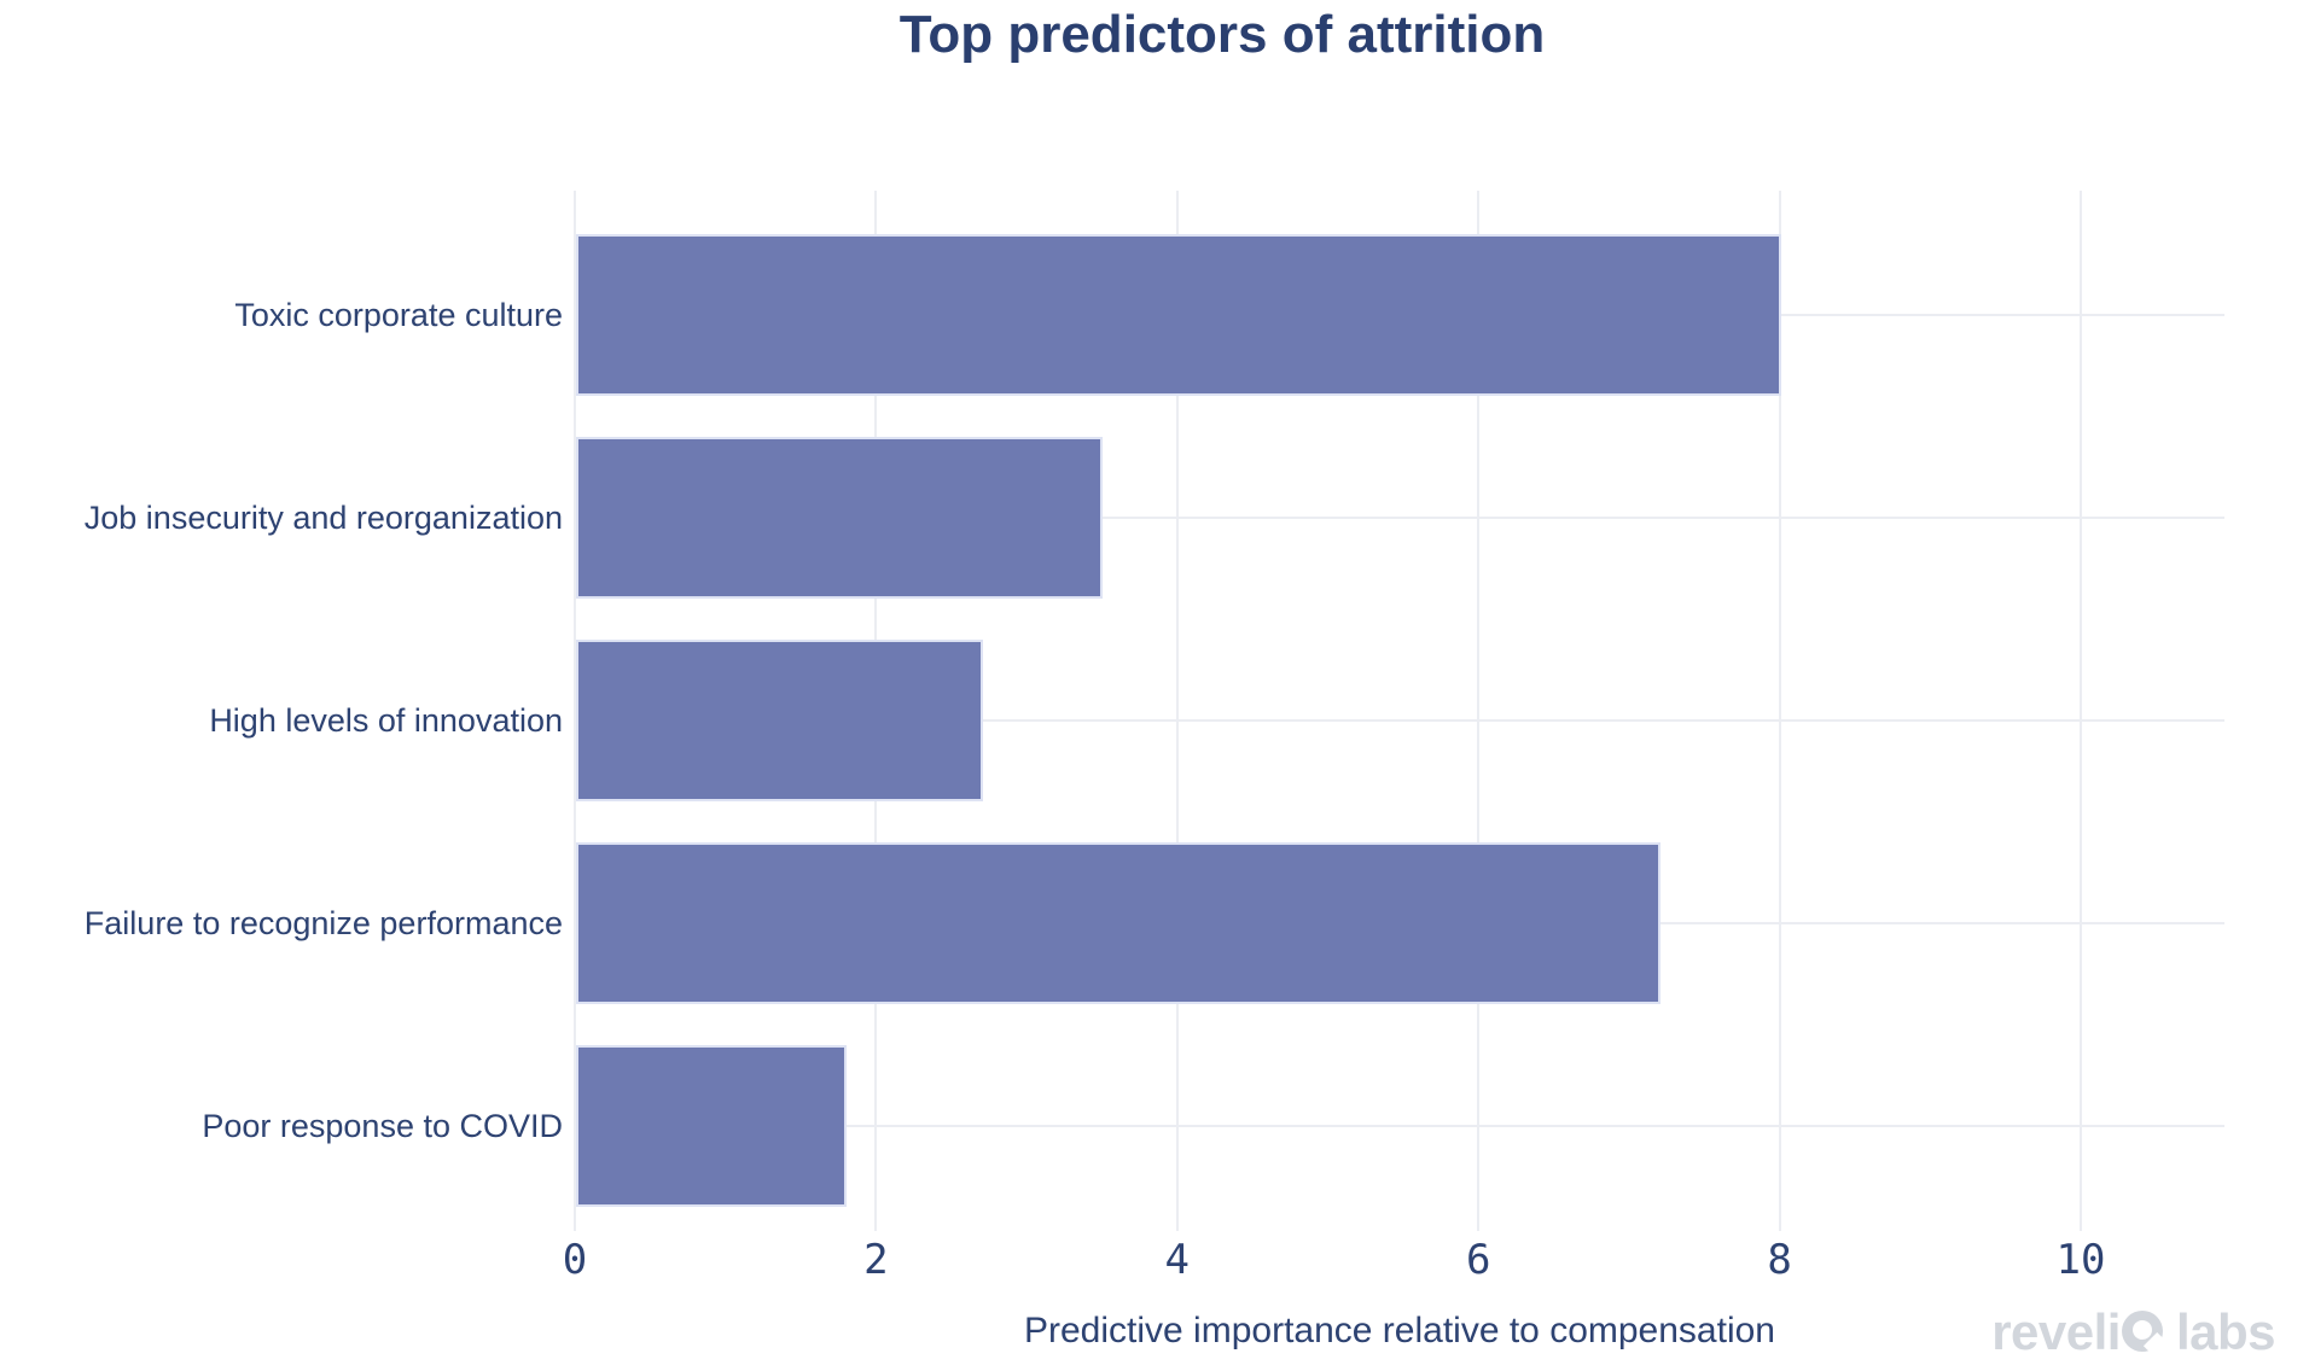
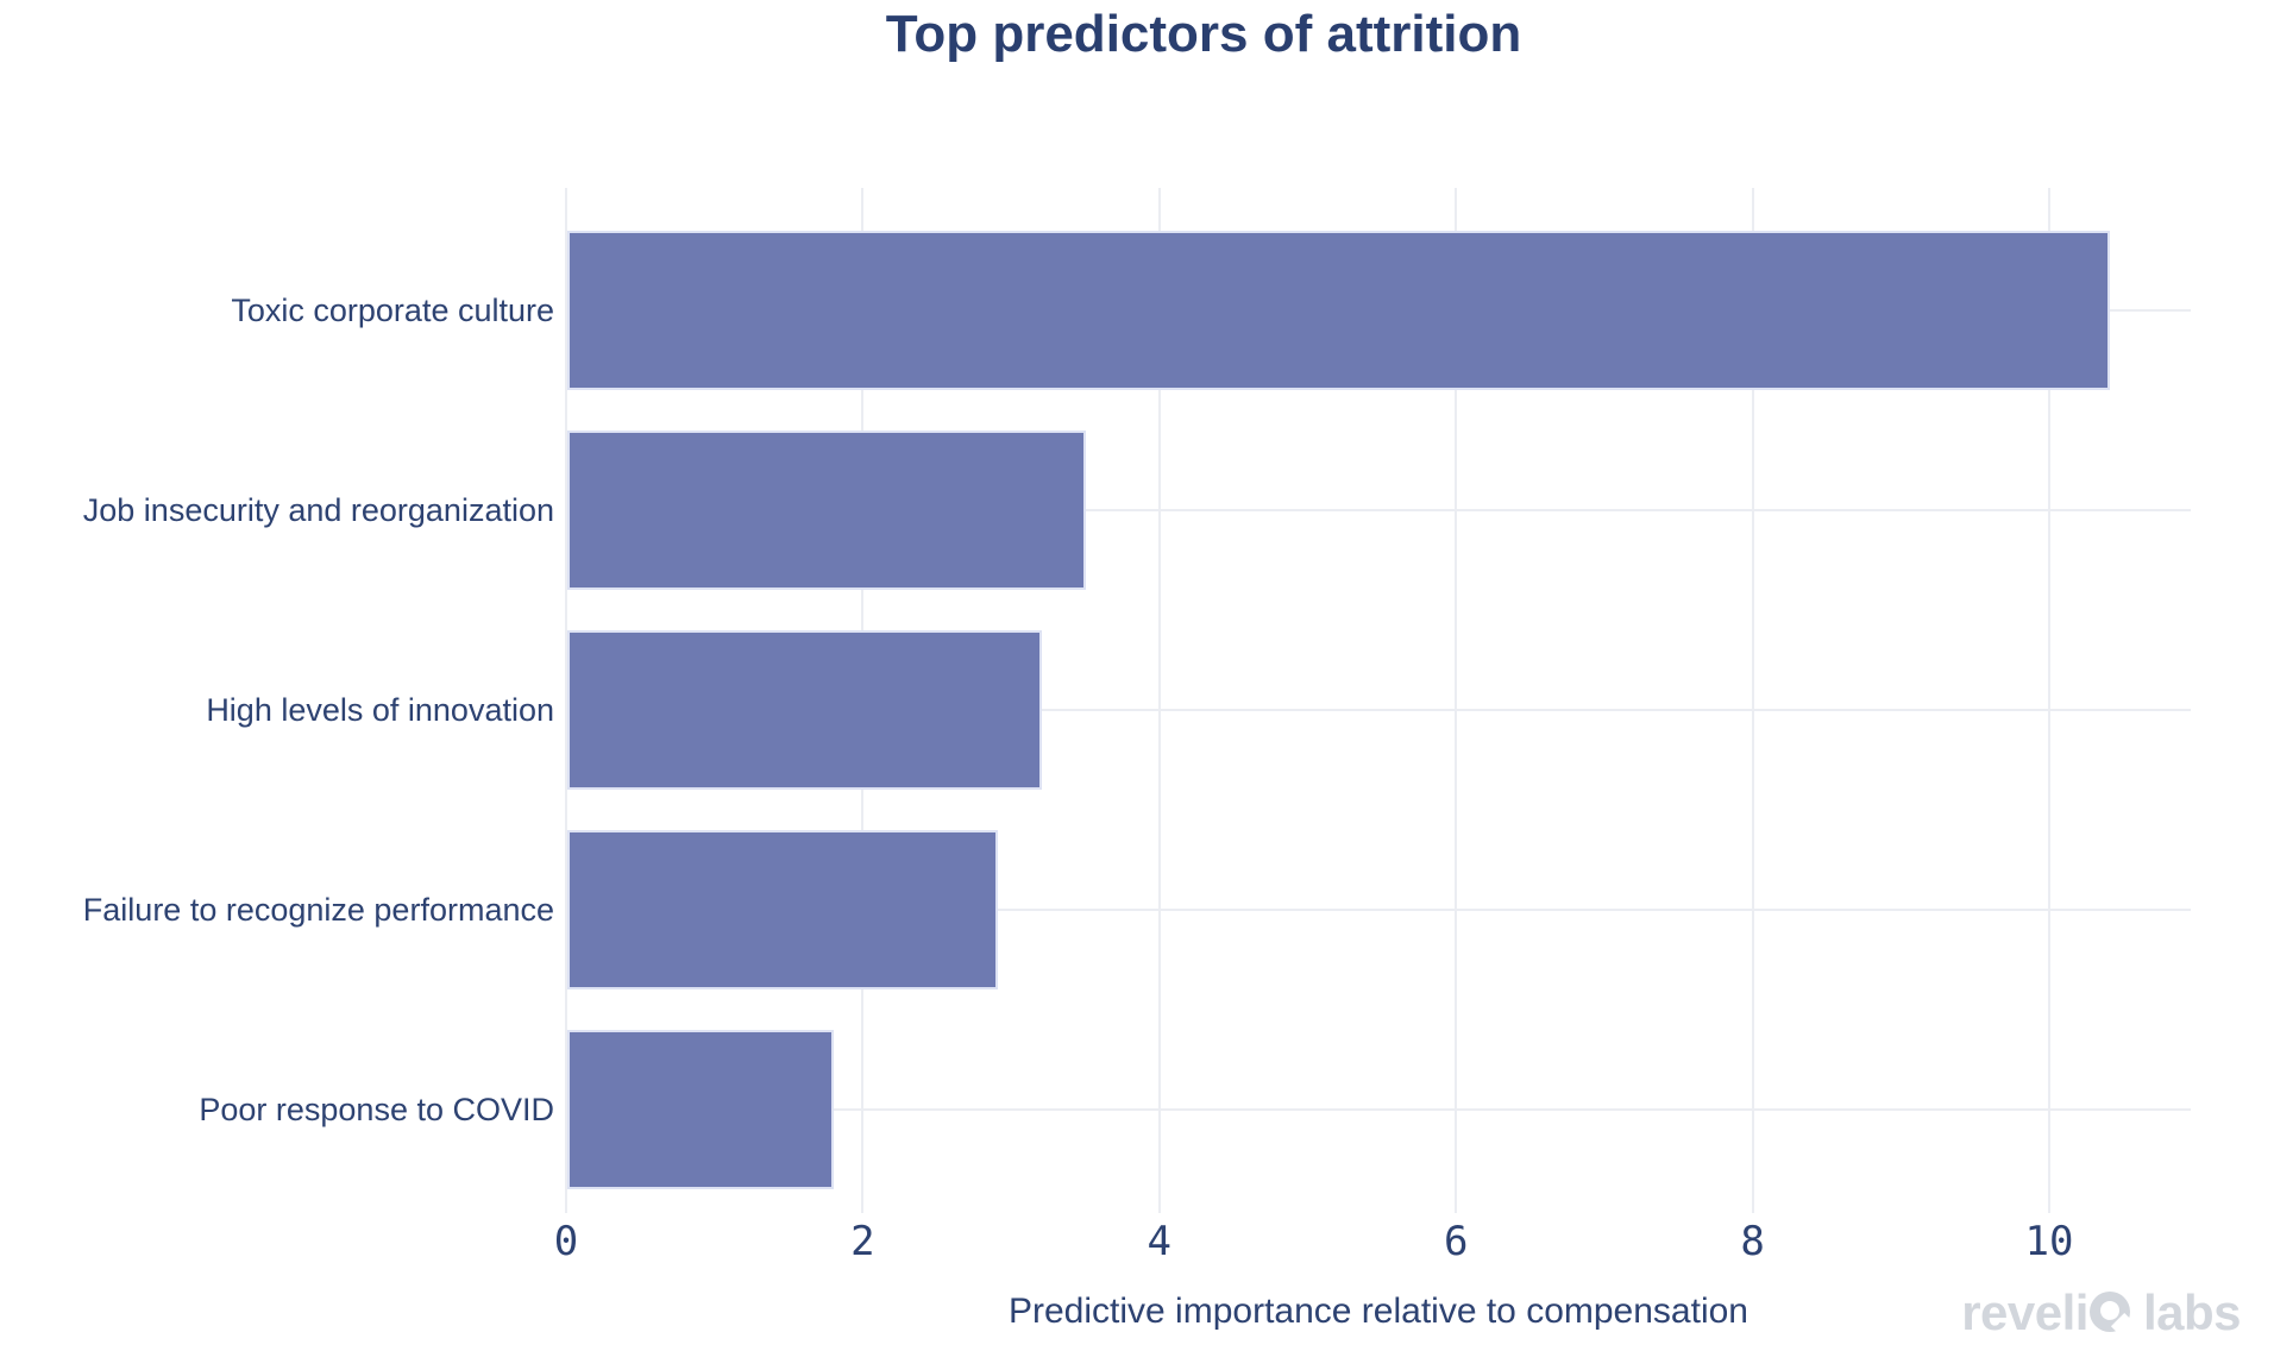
Toxic corporate culture: 8.0 -> 10.4
High levels of innovation: 2.7 -> 3.2
Failure to recognize performance: 7.2 -> 2.9
